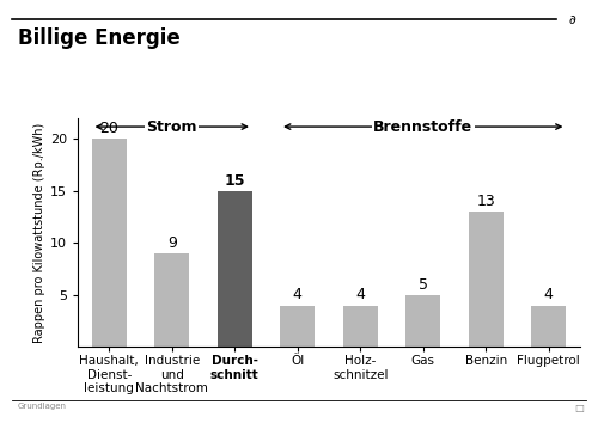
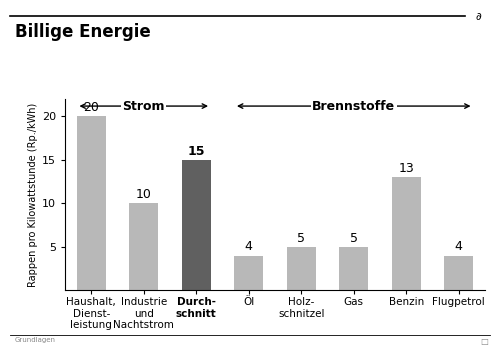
Industrie und Nachtstrom: 9 -> 10
Holz- schnitzel: 4 -> 5
